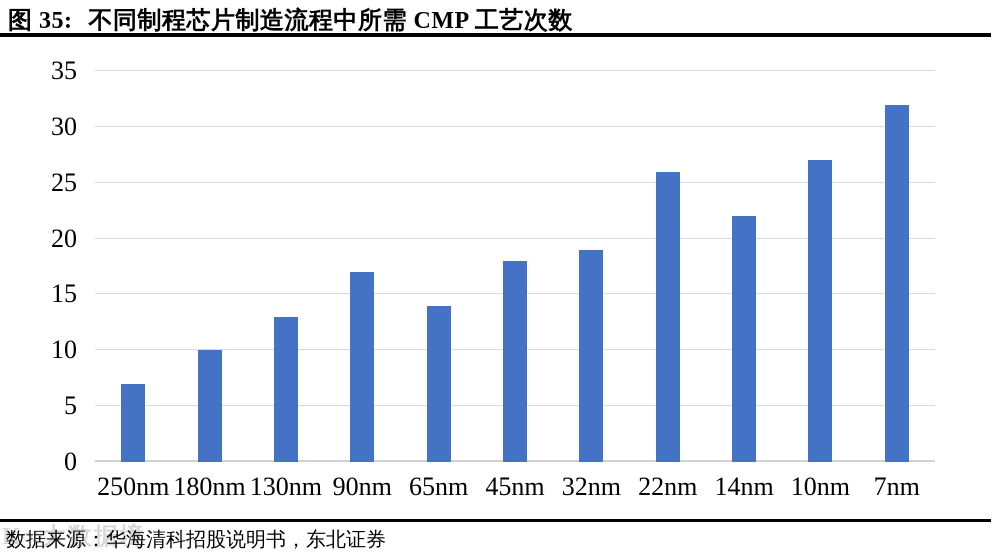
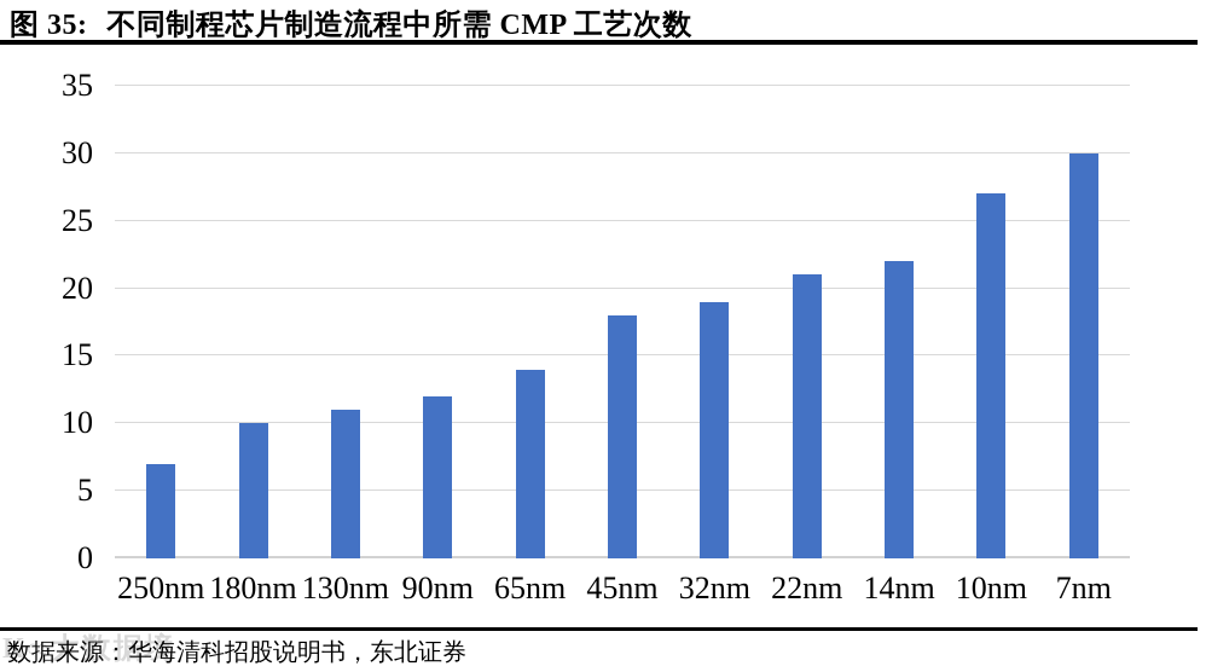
130nm: 13 -> 11
90nm: 17 -> 12
22nm: 26 -> 21
7nm: 32 -> 30
